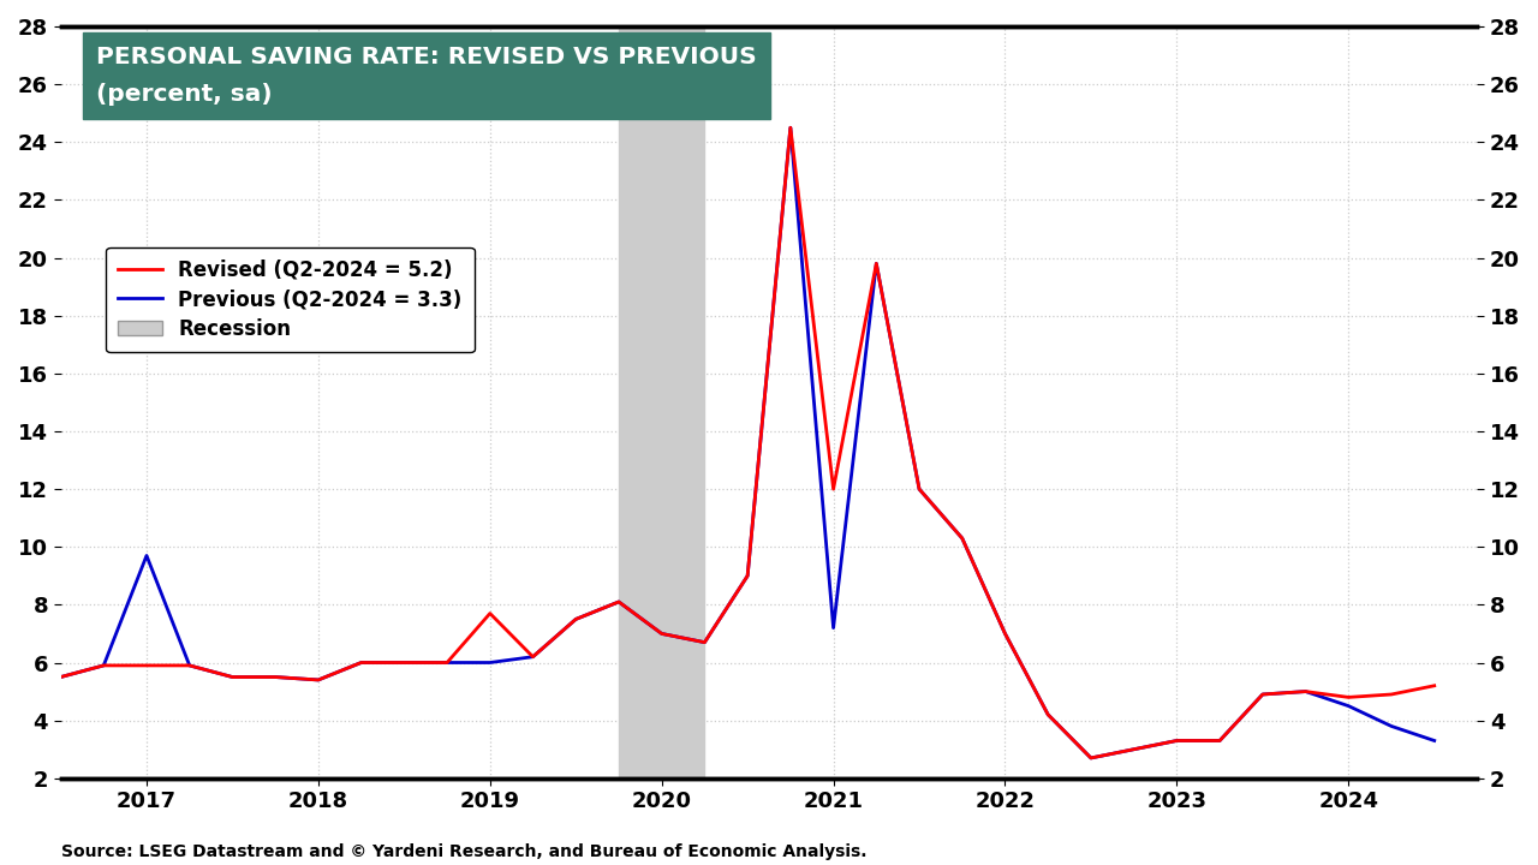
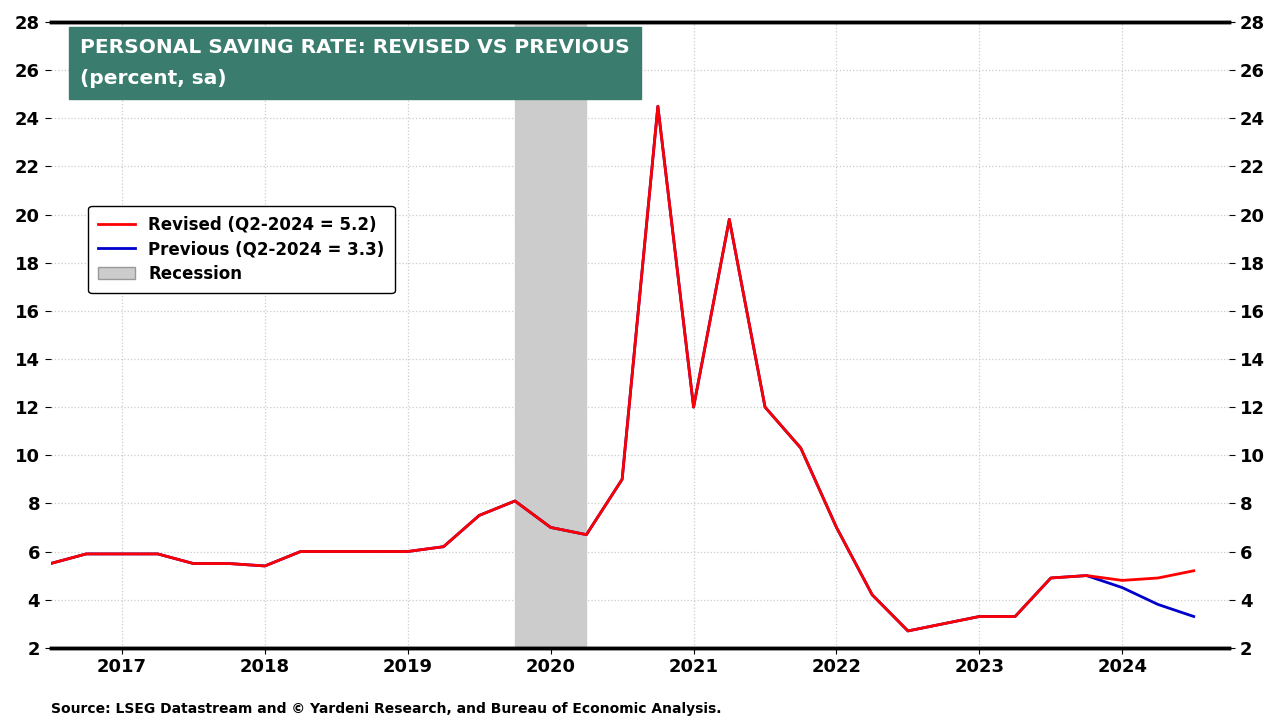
Previous (Q2-2024 = 3.3)/2017: 9.7 -> 5.9
Revised (Q2-2024 = 5.2)/2019: 7.7 -> 6.0
Previous (Q2-2024 = 3.3)/2021: 7.2 -> 12.0
